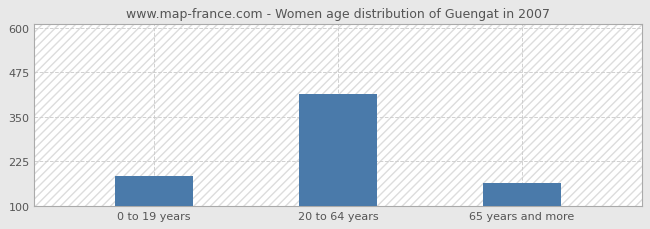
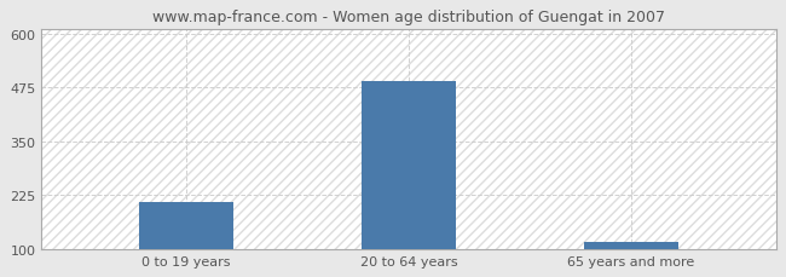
0 to 19 years: 185 -> 210
20 to 64 years: 415 -> 490
65 years and more: 165 -> 115
